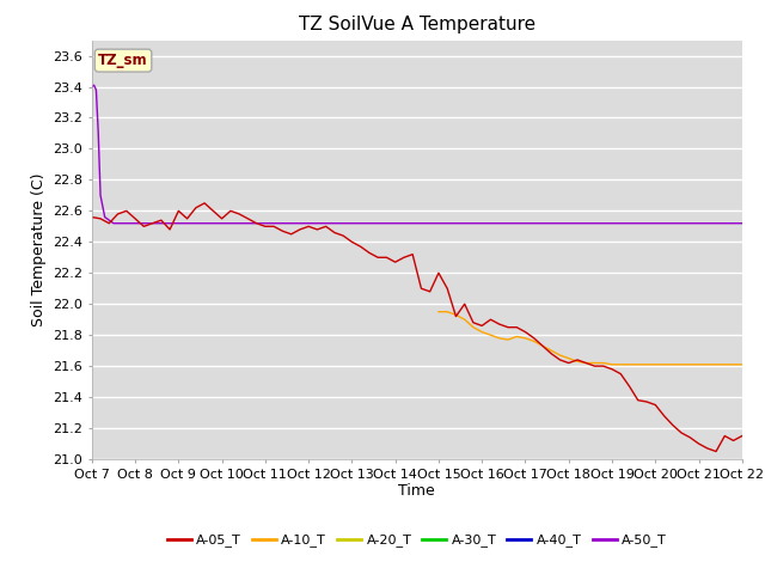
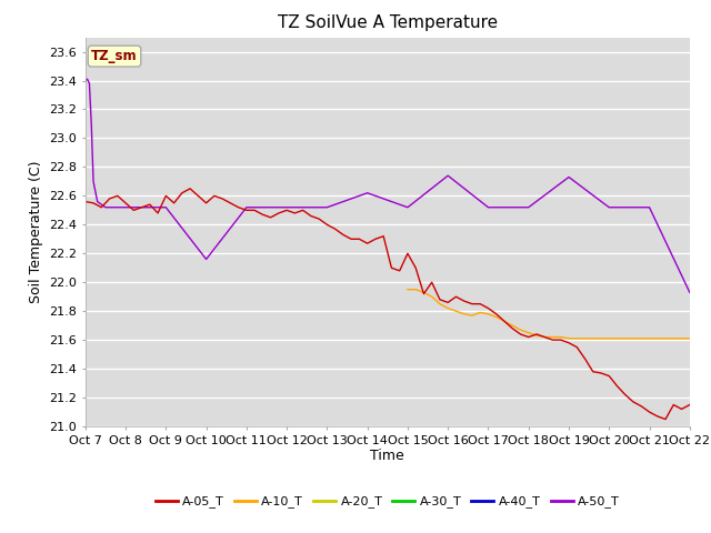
A-50_T/Oct 10: 22.52 -> 22.16
A-50_T/Oct 14: 22.52 -> 22.62
A-50_T/Oct 16: 22.52 -> 22.74
A-50_T/Oct 19: 22.52 -> 22.73
A-50_T/Oct 22: 22.52 -> 21.93
